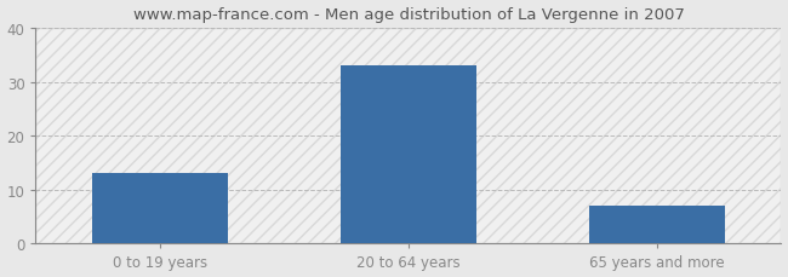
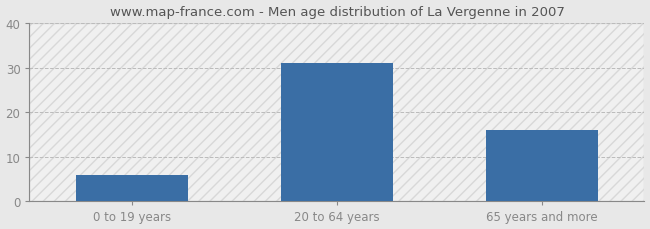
0 to 19 years: 13 -> 6
20 to 64 years: 33 -> 31
65 years and more: 7 -> 16
